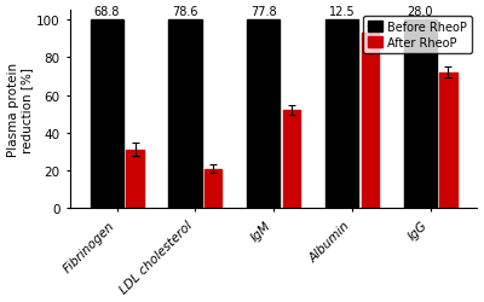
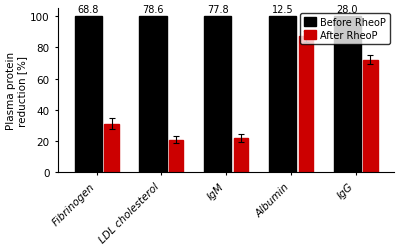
After RheoP/IgM: 52 -> 22
After RheoP/Albumin: 93 -> 87
